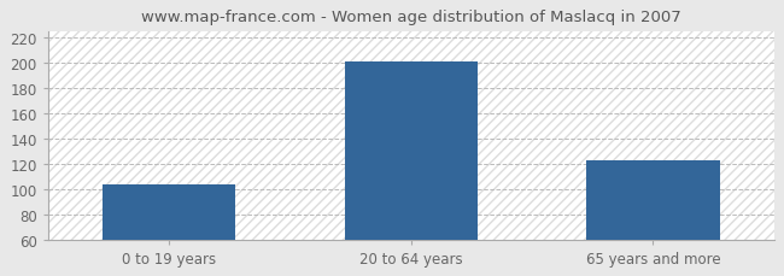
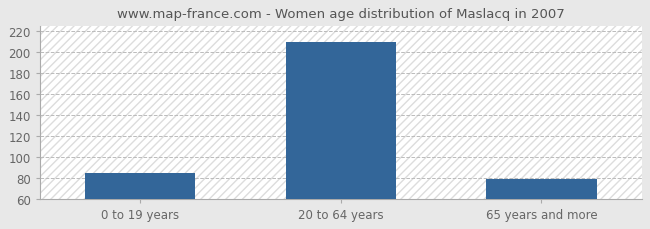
0 to 19 years: 104 -> 84
20 to 64 years: 201 -> 209
65 years and more: 123 -> 79
